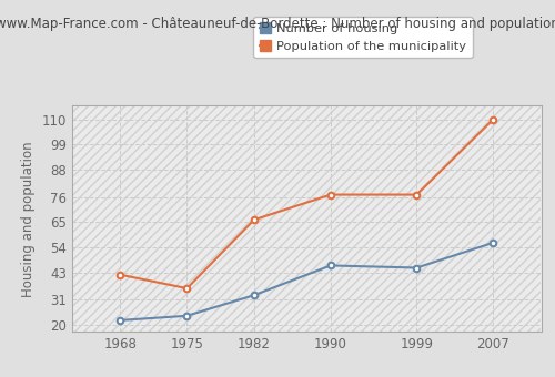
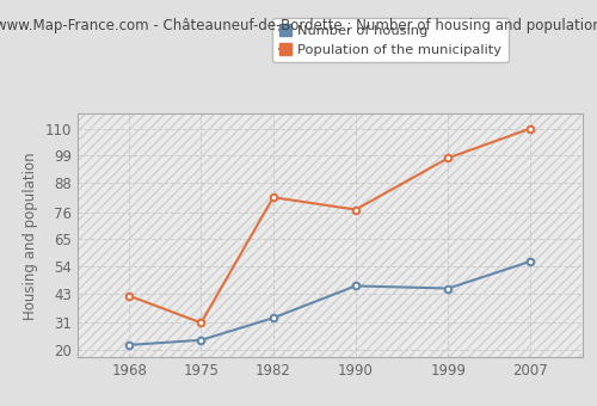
Population of the municipality/1975: 36 -> 31
Population of the municipality/1982: 66 -> 82
Population of the municipality/1999: 77 -> 98
